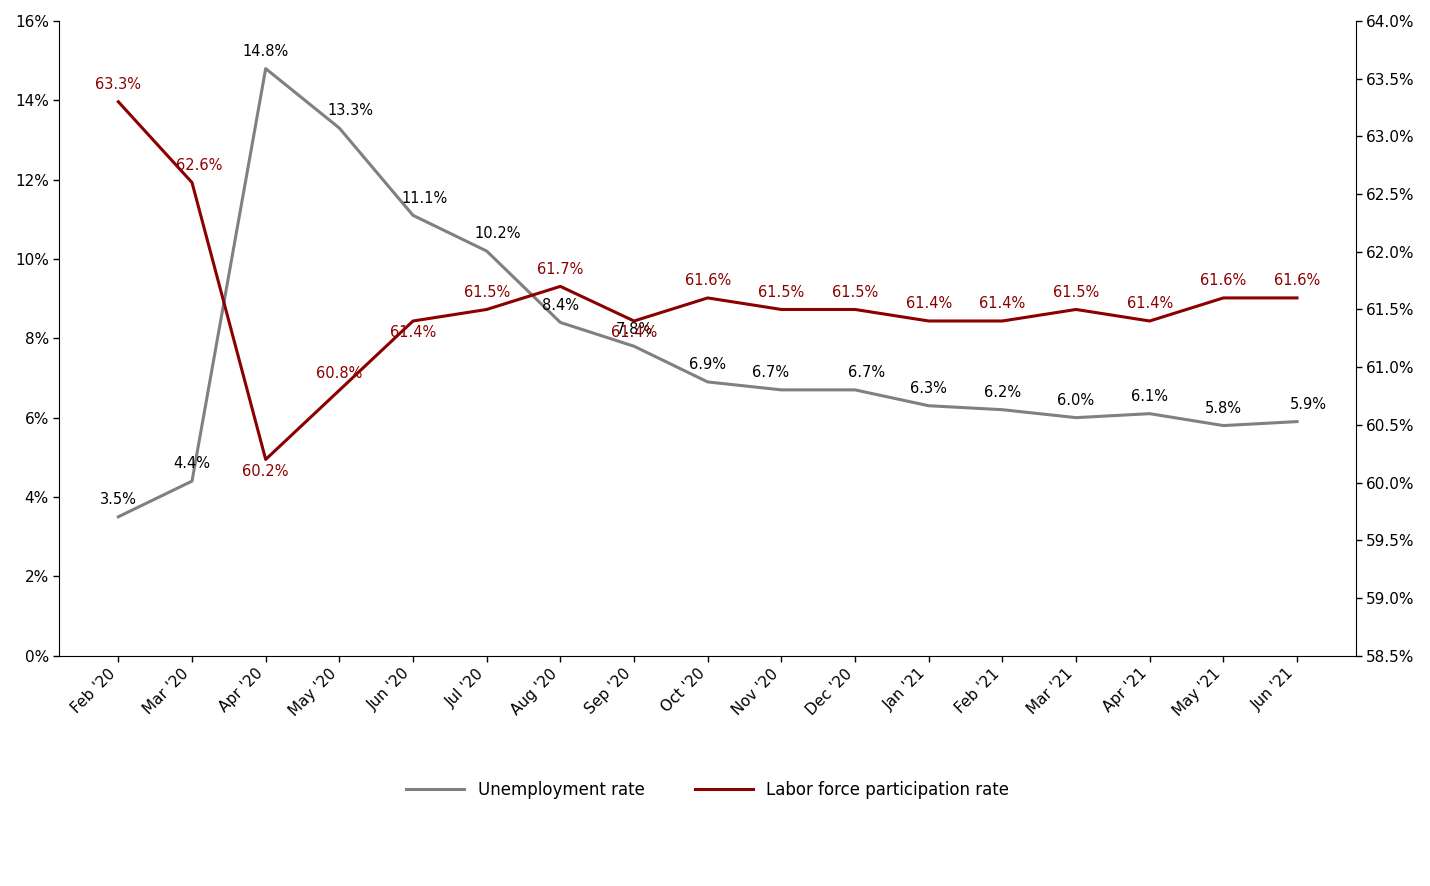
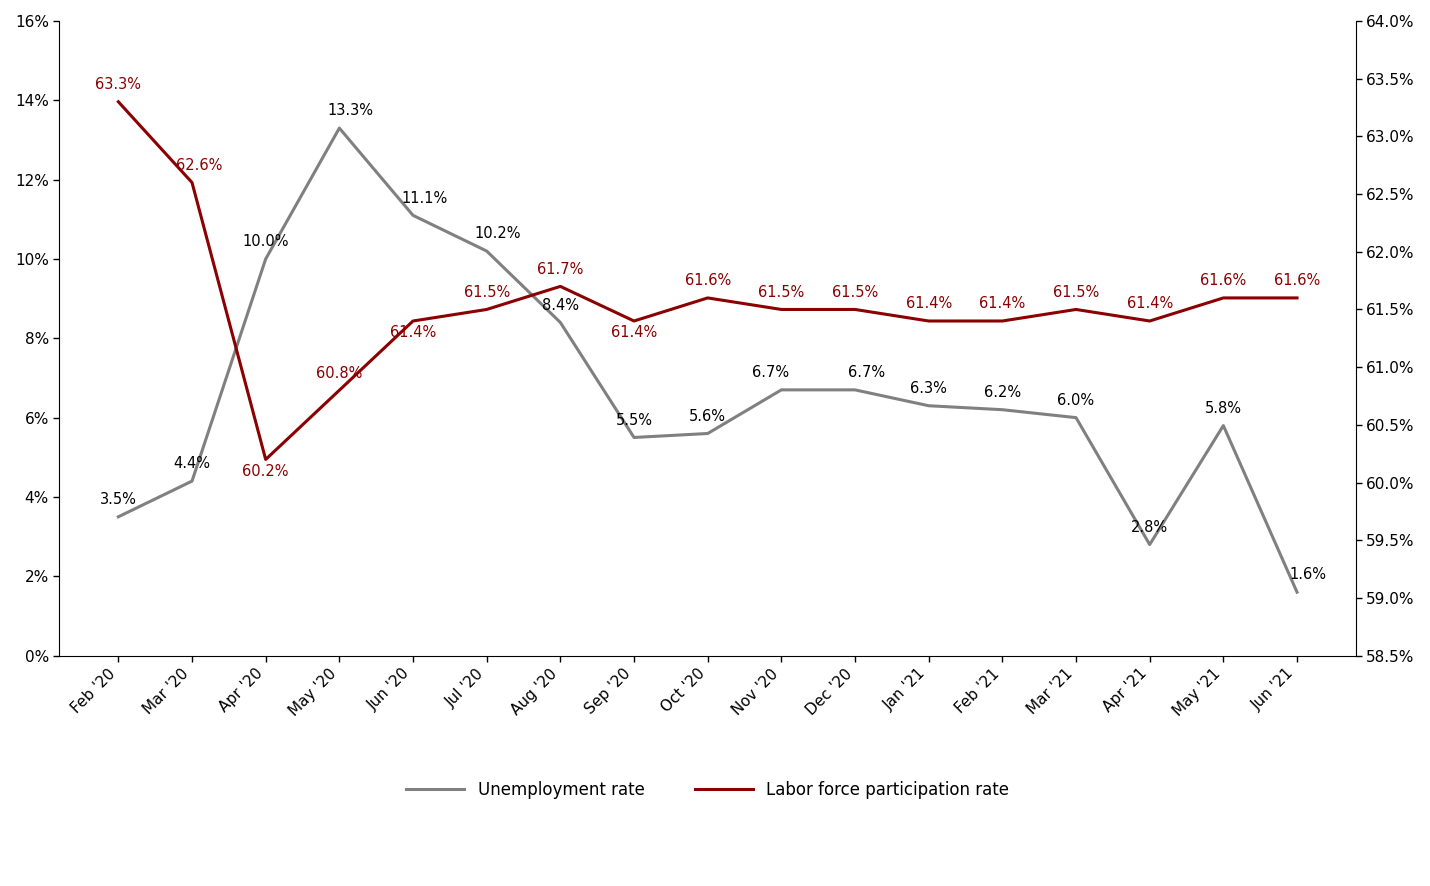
Unemployment rate/Apr '20: 14.8% -> 10.0%
Unemployment rate/Sep '20: 7.8% -> 5.5%
Unemployment rate/Oct '20: 6.9% -> 5.6%
Unemployment rate/Apr '21: 6.1% -> 2.8%
Unemployment rate/Jun '21: 5.9% -> 1.6%
